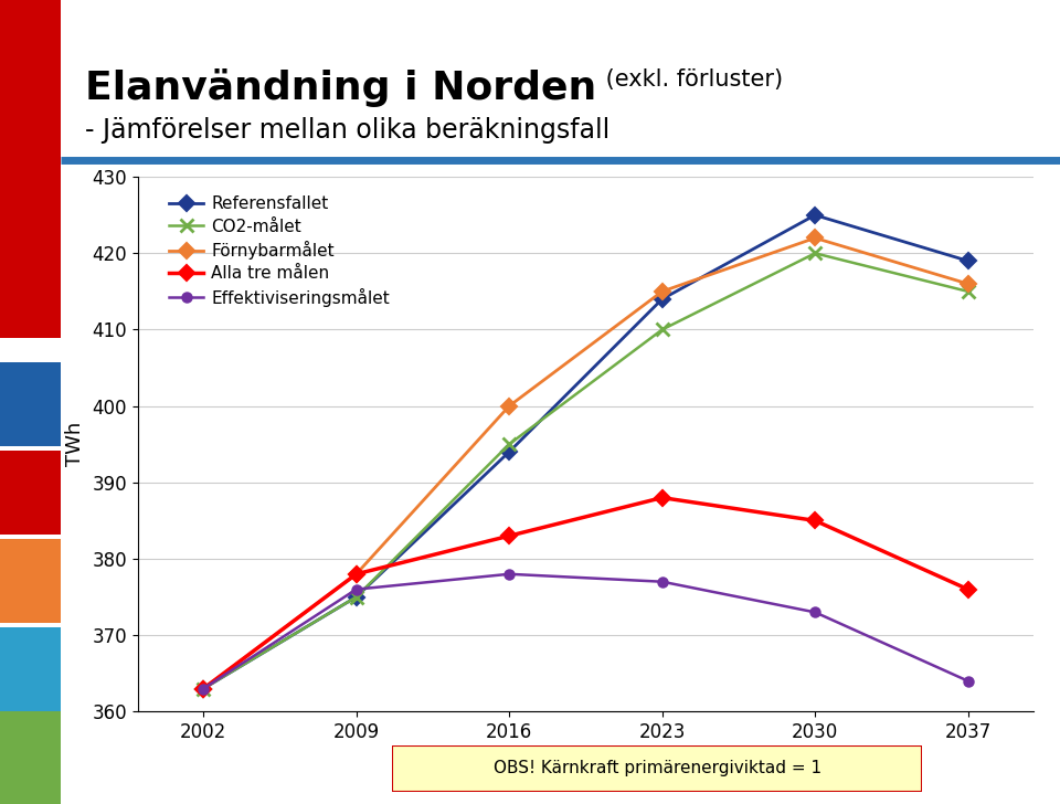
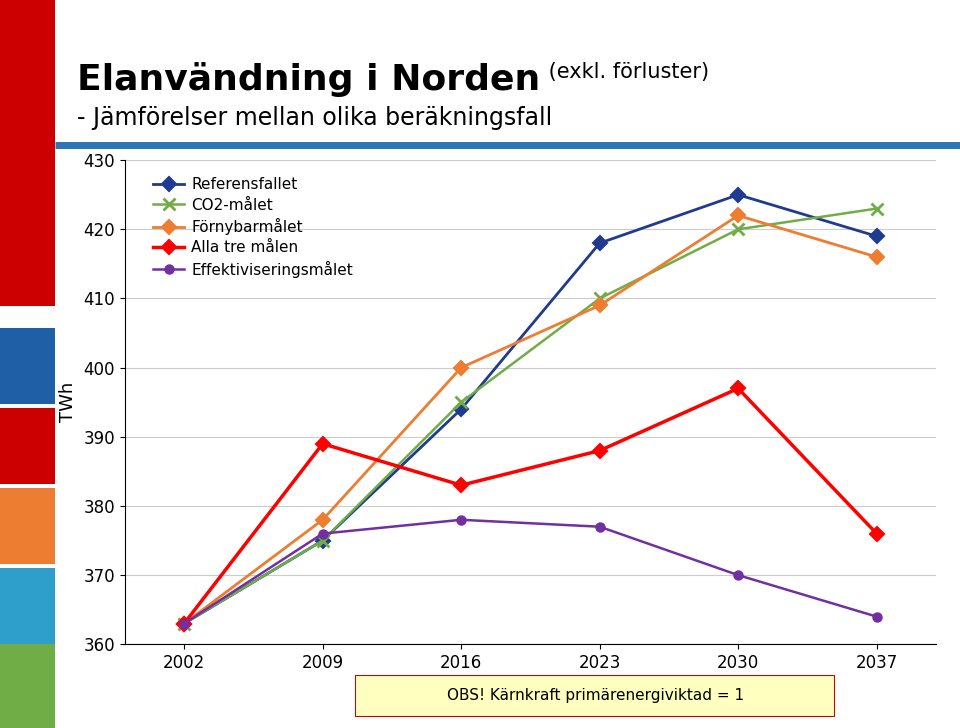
Alla tre målen/2009: 378 -> 389
Referensfallet/2023: 414 -> 418
Förnybarmålet/2023: 415 -> 409
Alla tre målen/2030: 385 -> 397
Effektiviseringsmålet/2030: 373 -> 370
CO2-målet/2037: 415 -> 423
